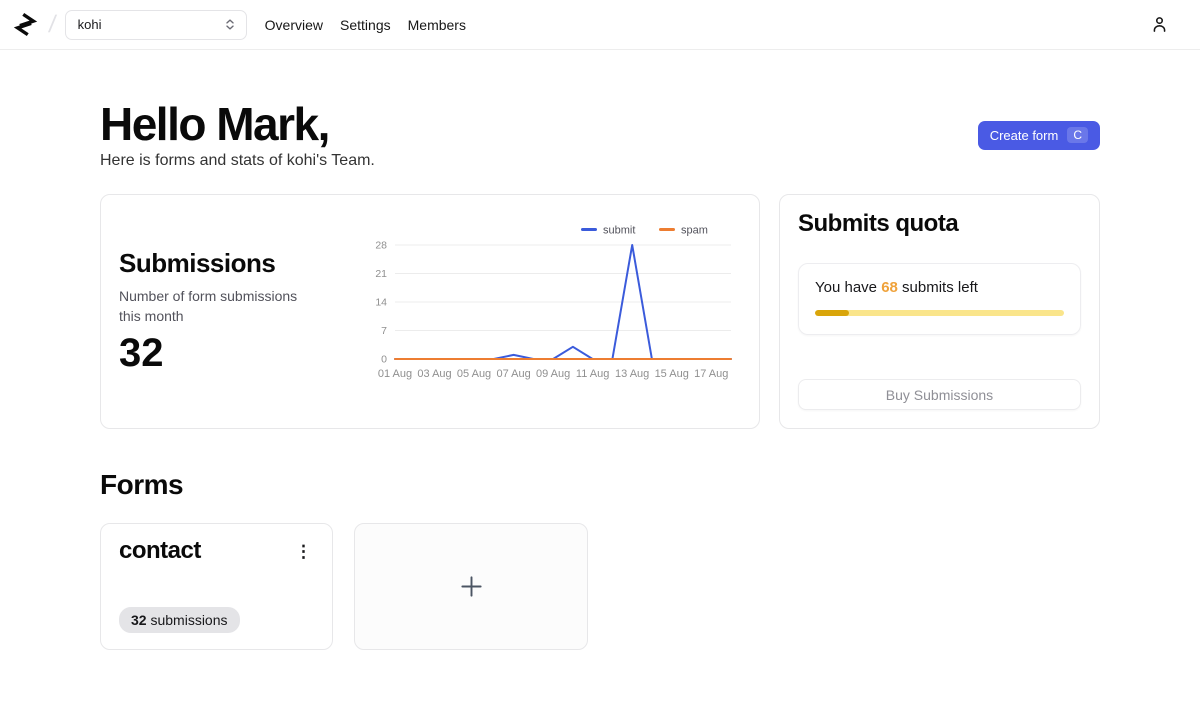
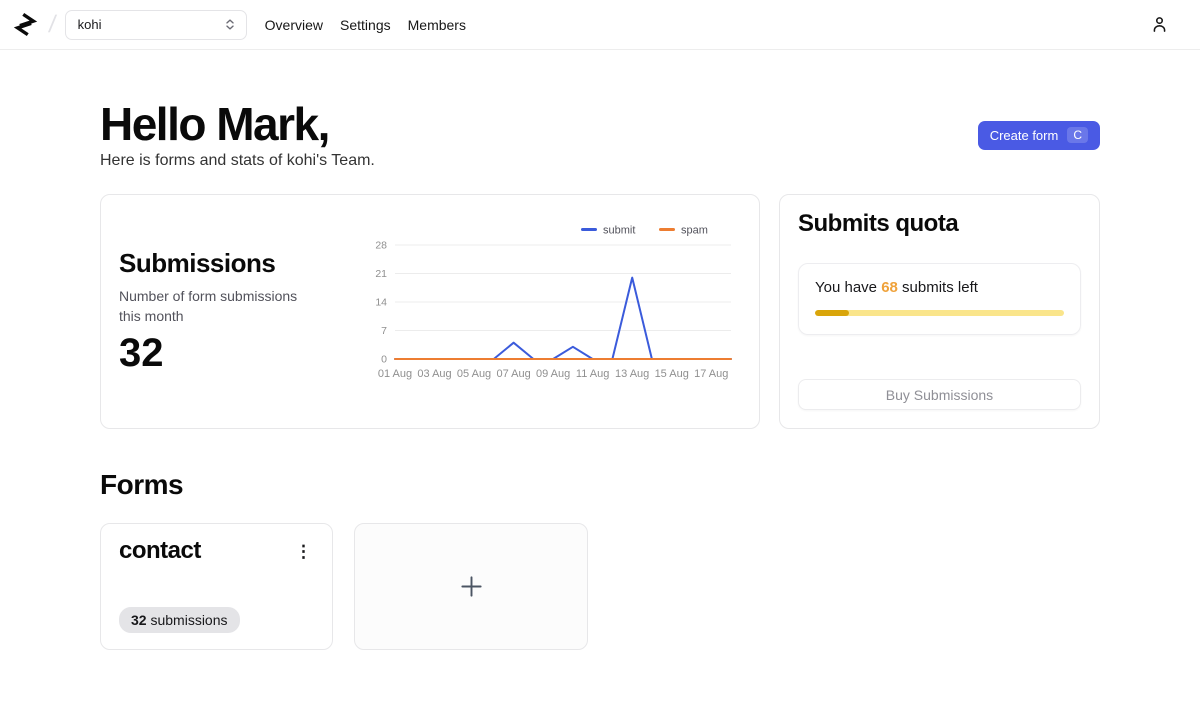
submit/07 Aug: 1 -> 4
submit/13 Aug: 28 -> 20
